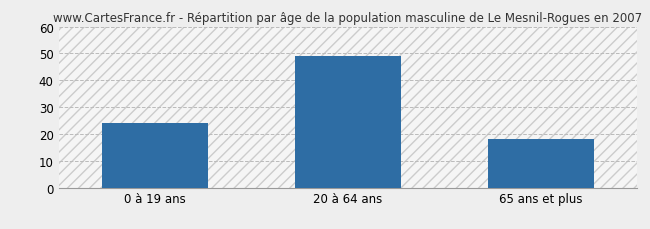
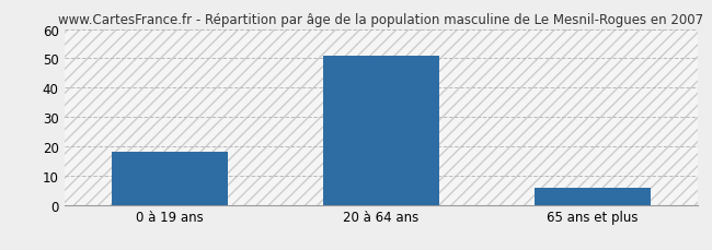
0 à 19 ans: 24 -> 18
20 à 64 ans: 49 -> 51
65 ans et plus: 18 -> 6
